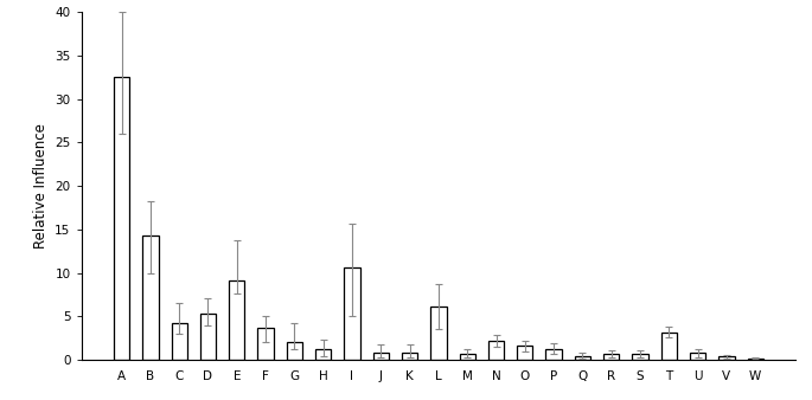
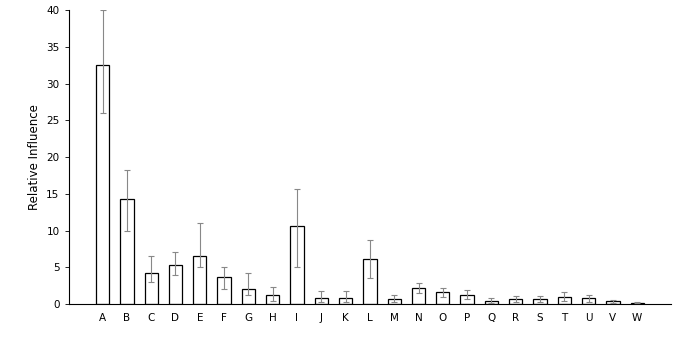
E: 9.2 -> 6.6
T: 3.2 -> 1.0
